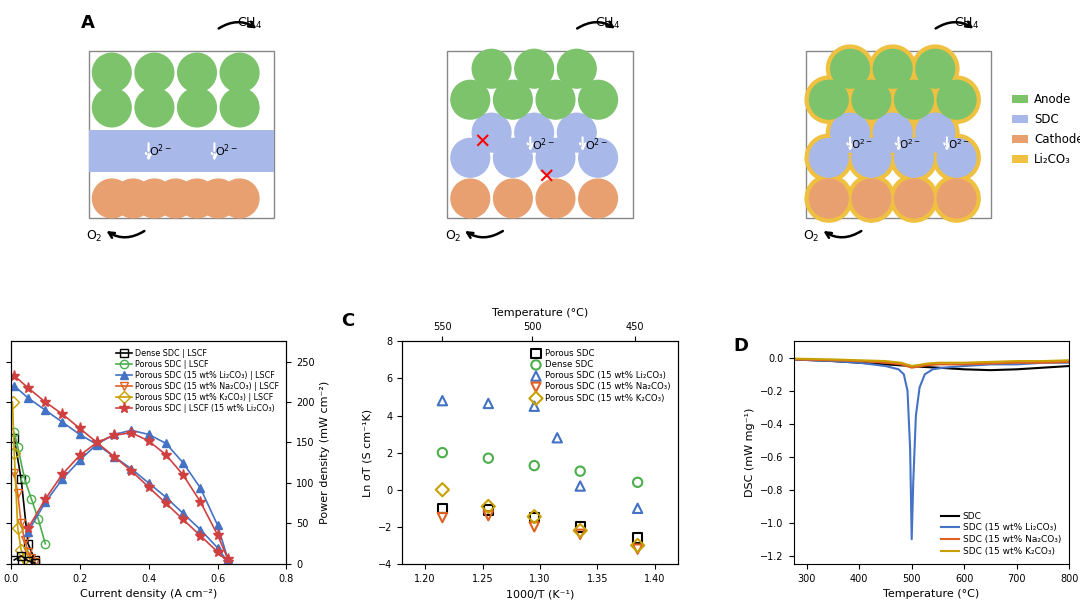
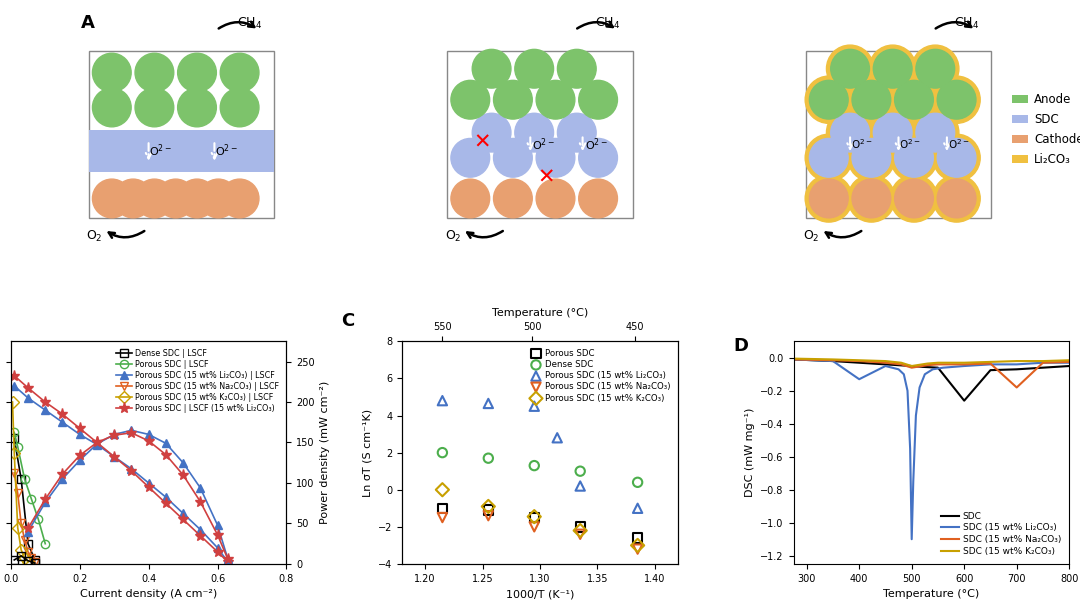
SDC (15 wt% Li₂CO₃)/400: -0.03 -> -0.13
SDC/600: -0.07 -> -0.26
SDC (15 wt% Na₂CO₃)/700: -0.03 -> -0.18
